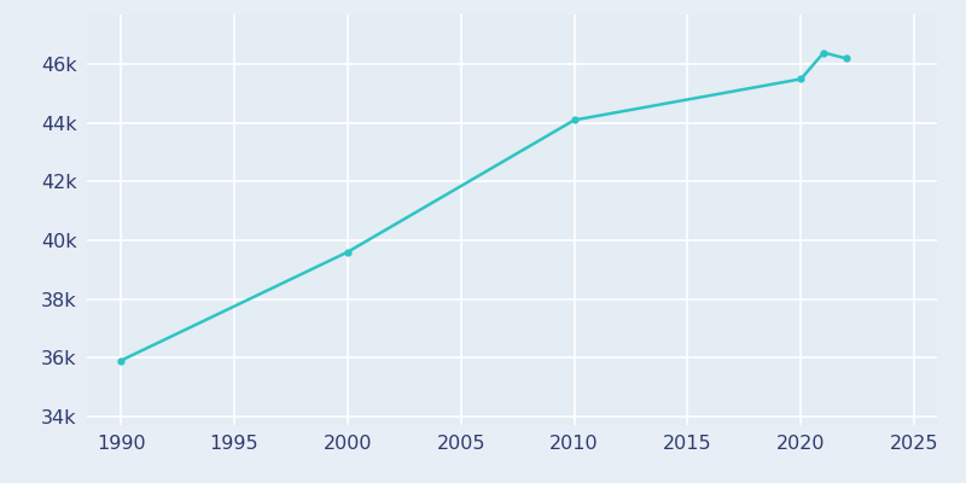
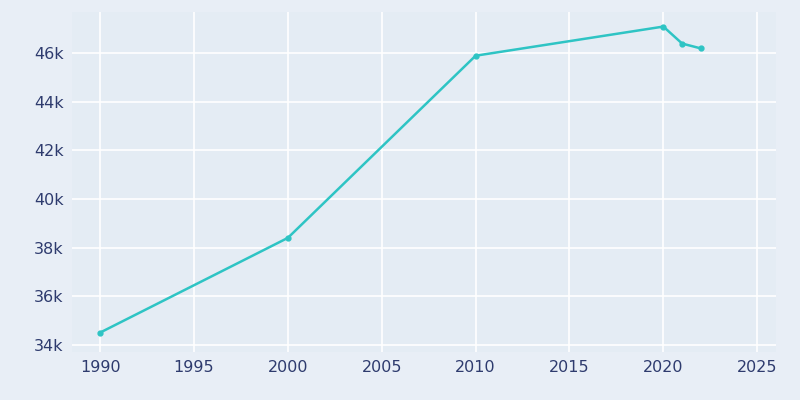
1990: 35.9k -> 34.5k
2000: 39.6k -> 38.4k
2010: 44.1k -> 45.9k
2020: 45.5k -> 47.1k
